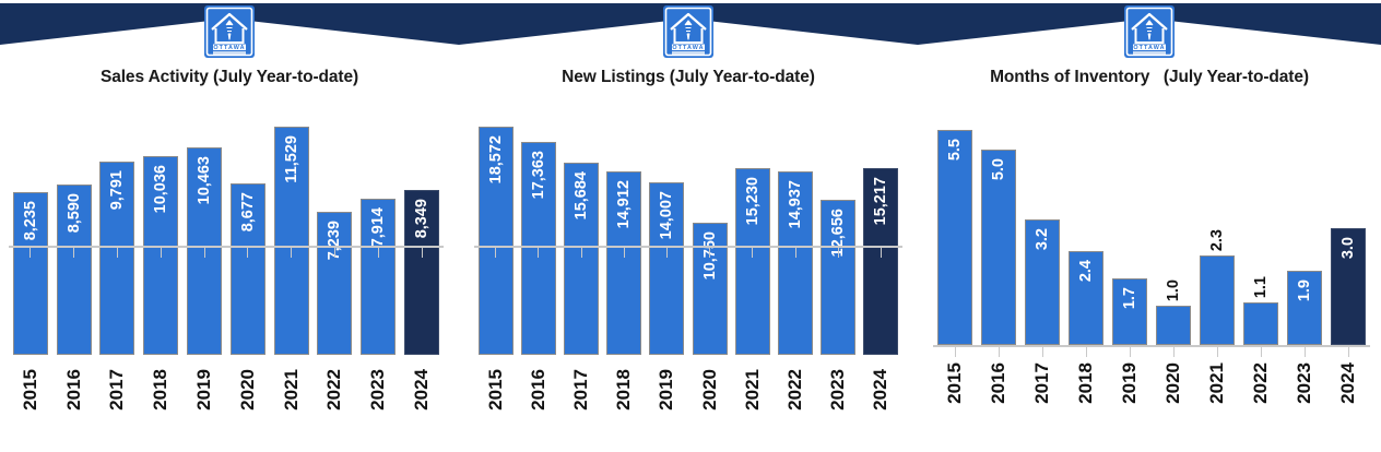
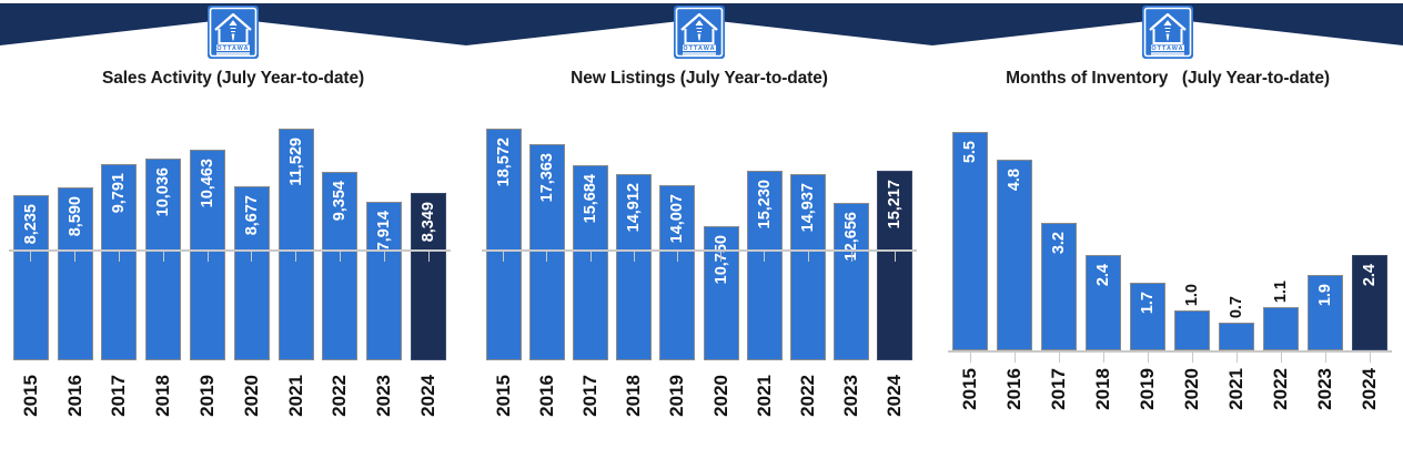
Sales Activity (July Year-to-date)/2022: 7,239 -> 9,354
Months of Inventory (July Year-to-date)/2016: 5.0 -> 4.8
Months of Inventory (July Year-to-date)/2021: 2.3 -> 0.7
Months of Inventory (July Year-to-date)/2024: 3.0 -> 2.4
